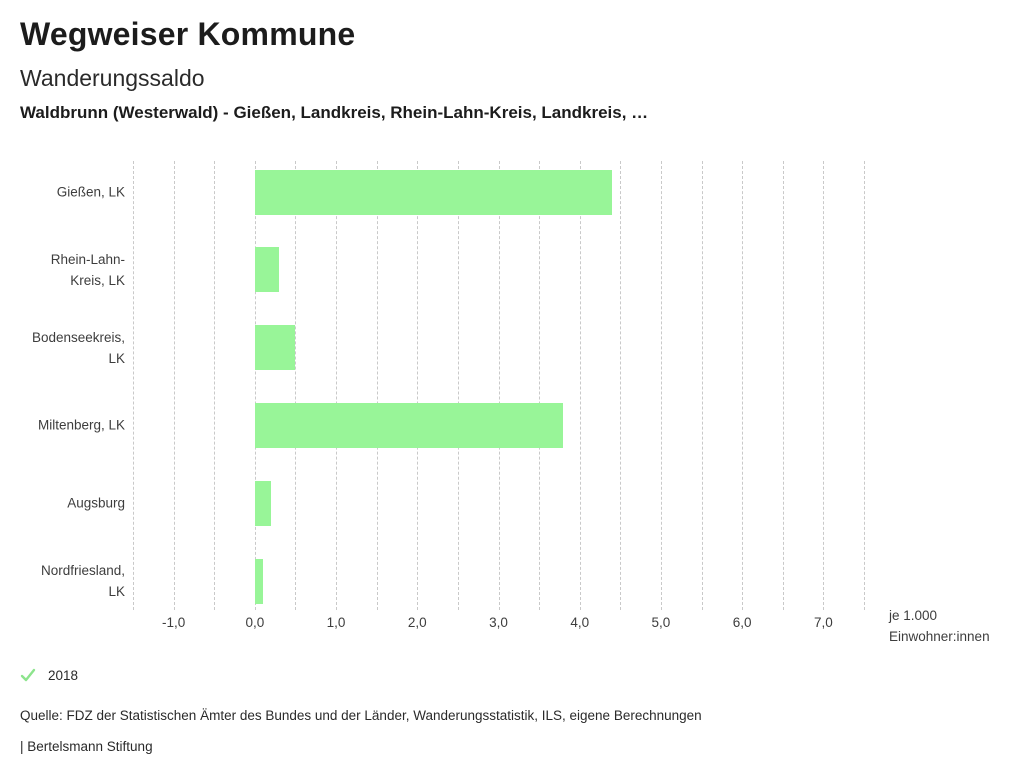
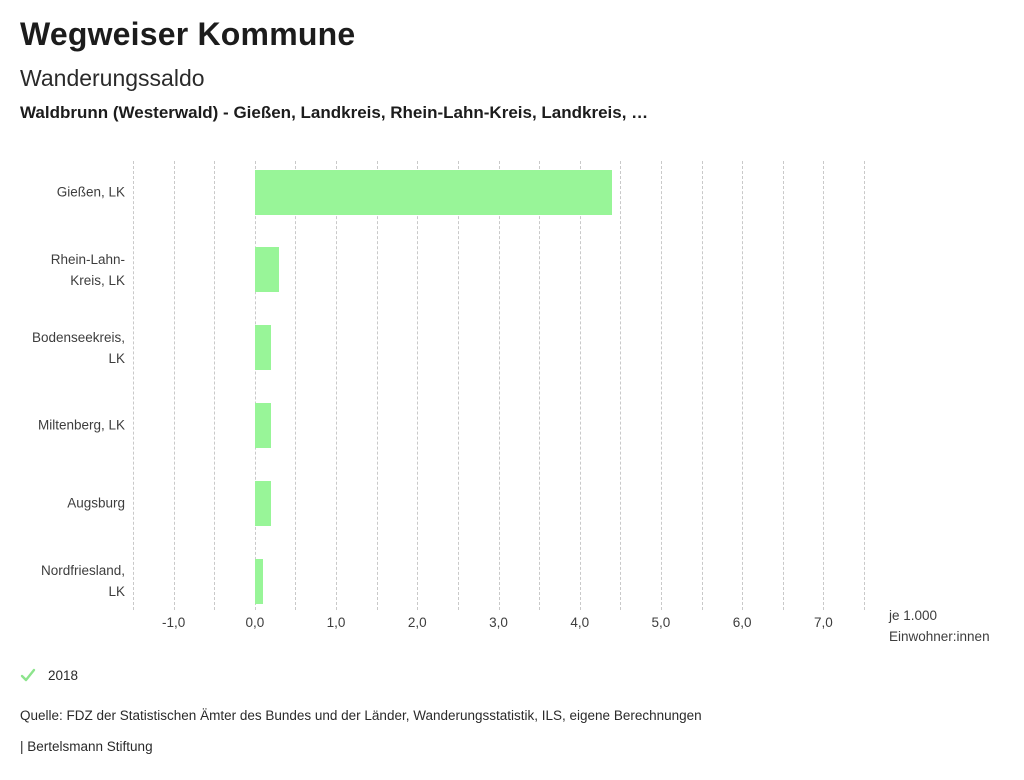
Bodenseekreis, LK: 0,5 -> 0,2
Miltenberg, LK: 3,8 -> 0,2
